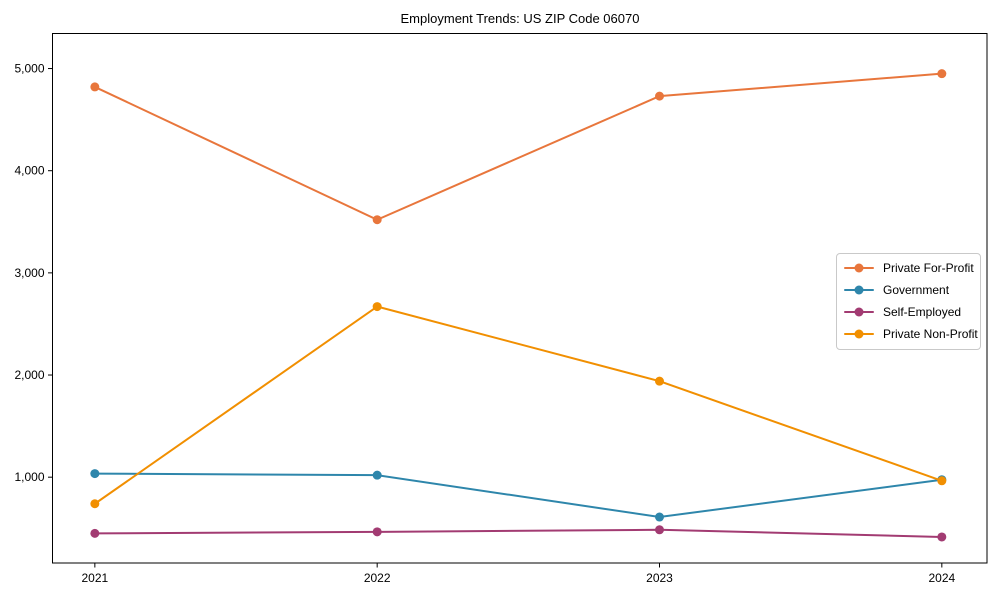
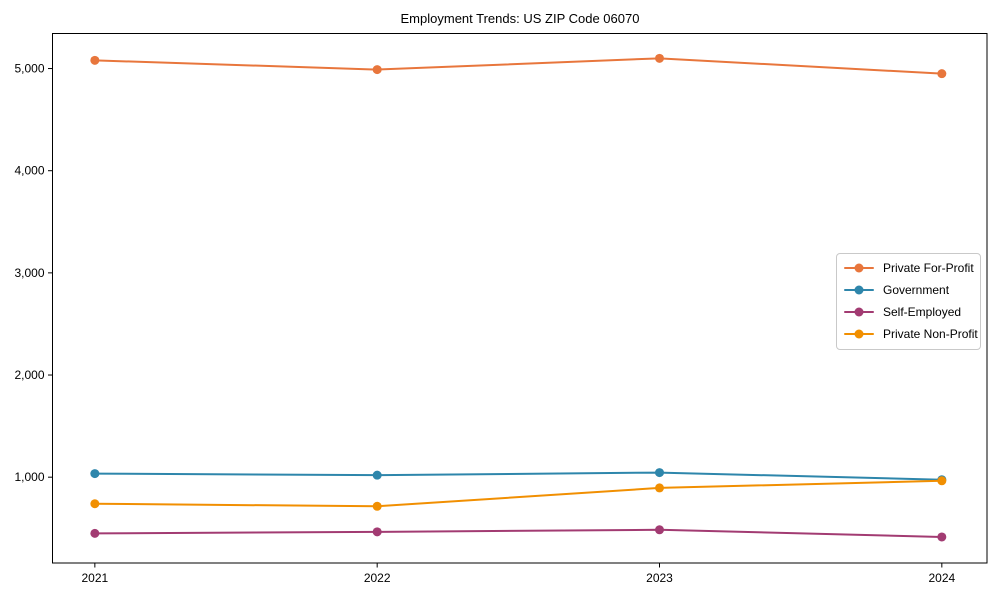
Private For-Profit/2021: 4820 -> 5080
Private For-Profit/2022: 3520 -> 4990
Private Non-Profit/2022: 2670 -> 720
Private For-Profit/2023: 4730 -> 5100
Government/2023: 610 -> 1040
Private Non-Profit/2023: 1940 -> 900
